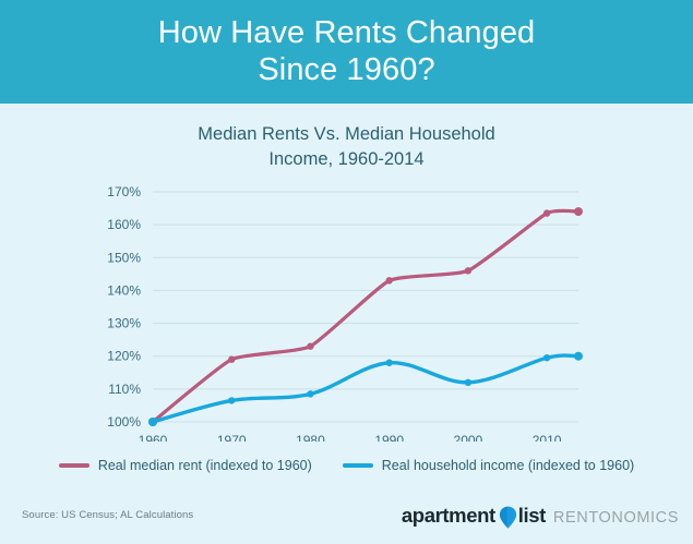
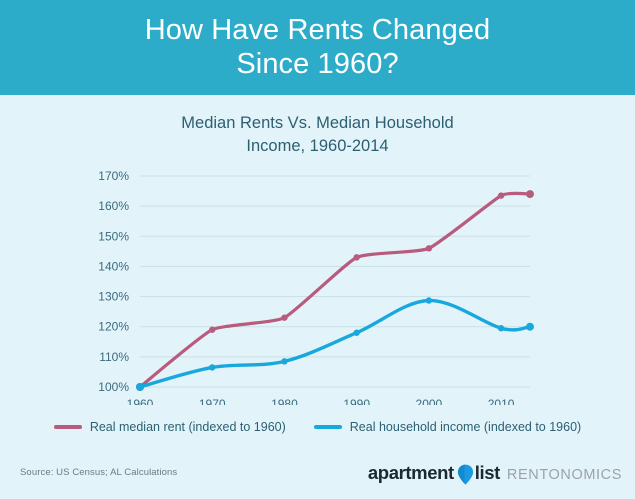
Real household income (indexed to 1960)/2000: 112% -> 129%
